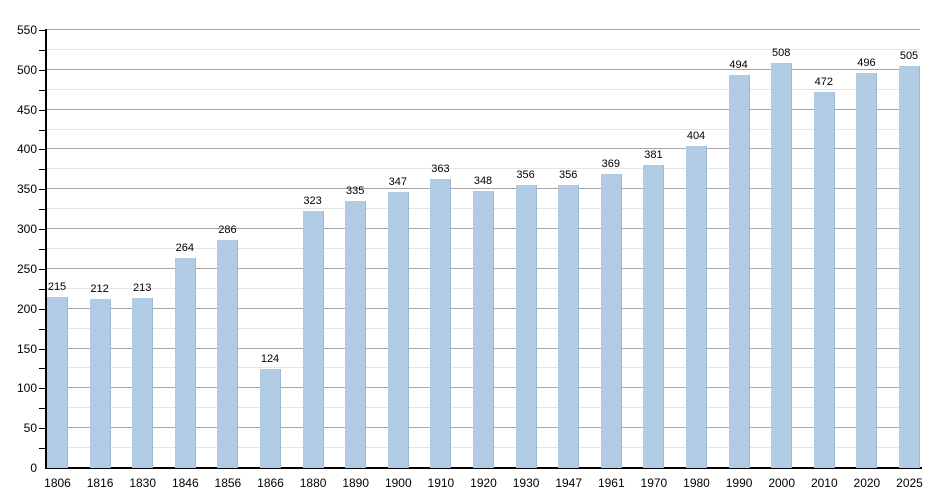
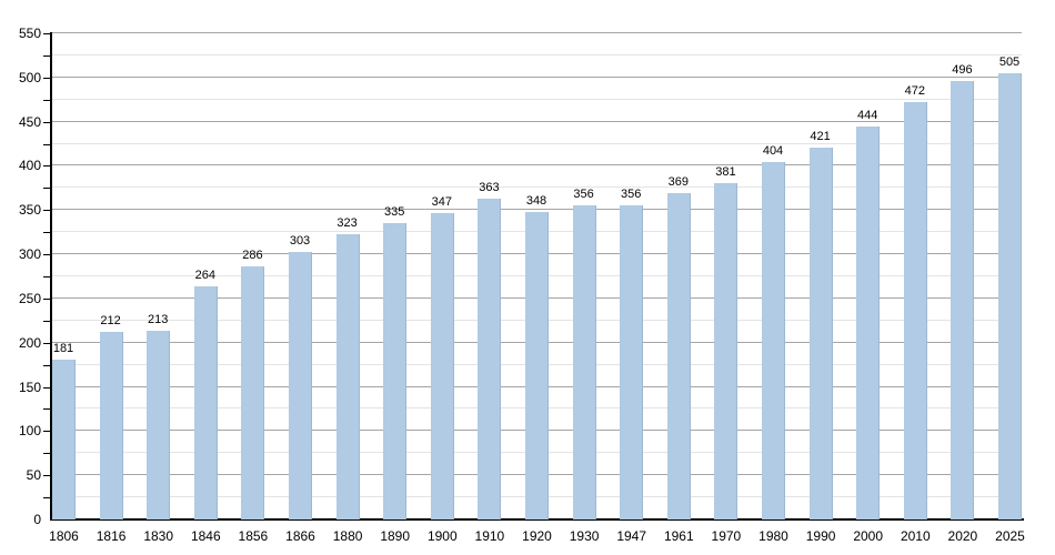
1806: 215 -> 181
1866: 124 -> 303
1990: 494 -> 421
2000: 508 -> 444
